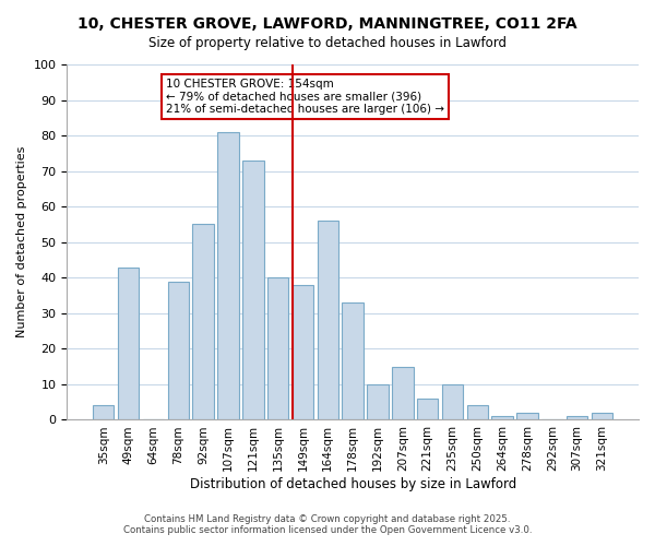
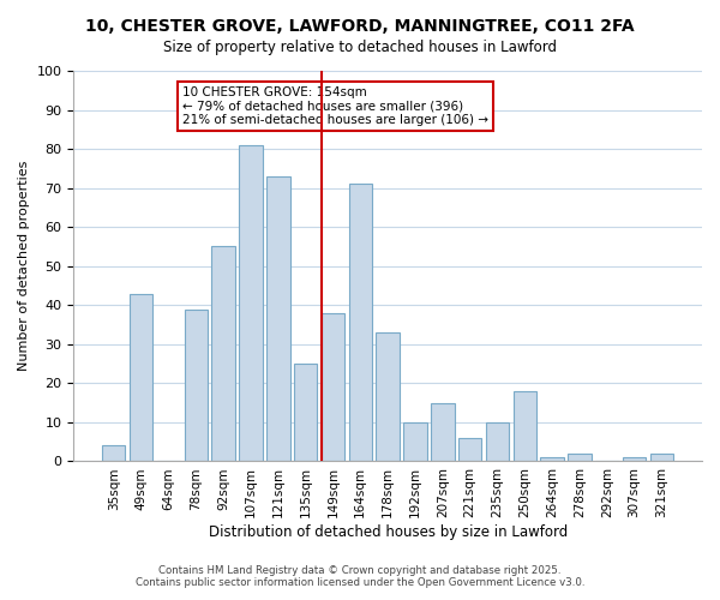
135sqm: 40 -> 25
164sqm: 56 -> 71
250sqm: 4 -> 18
